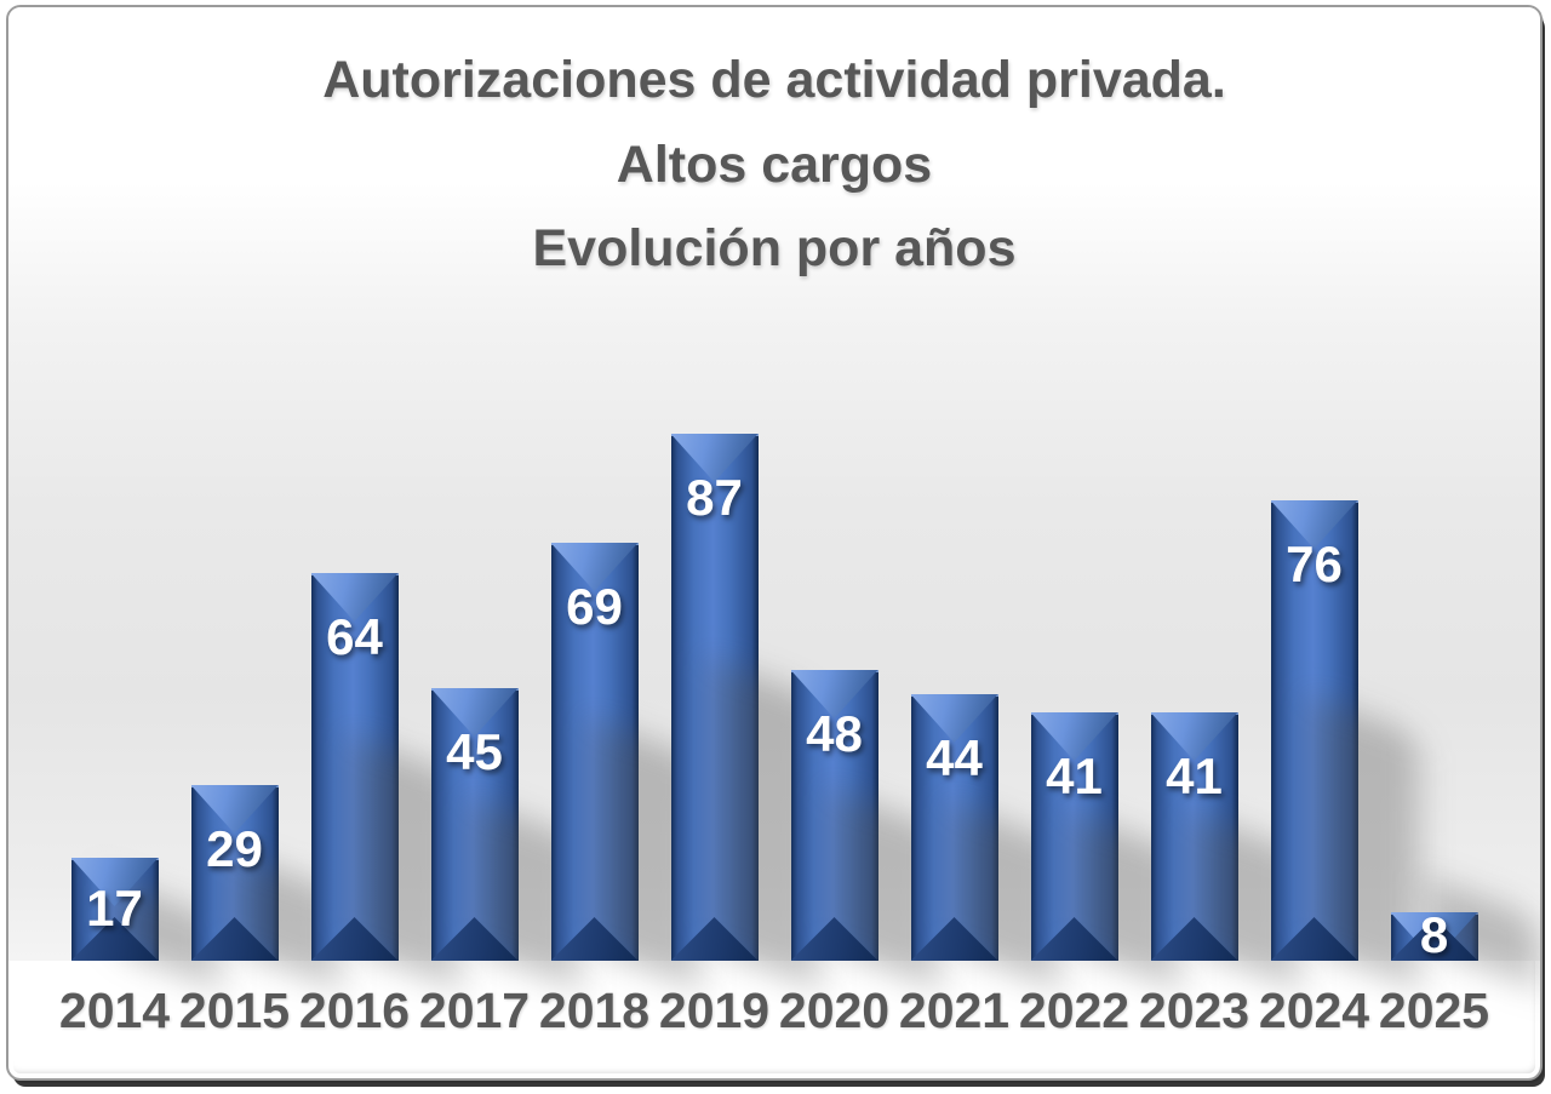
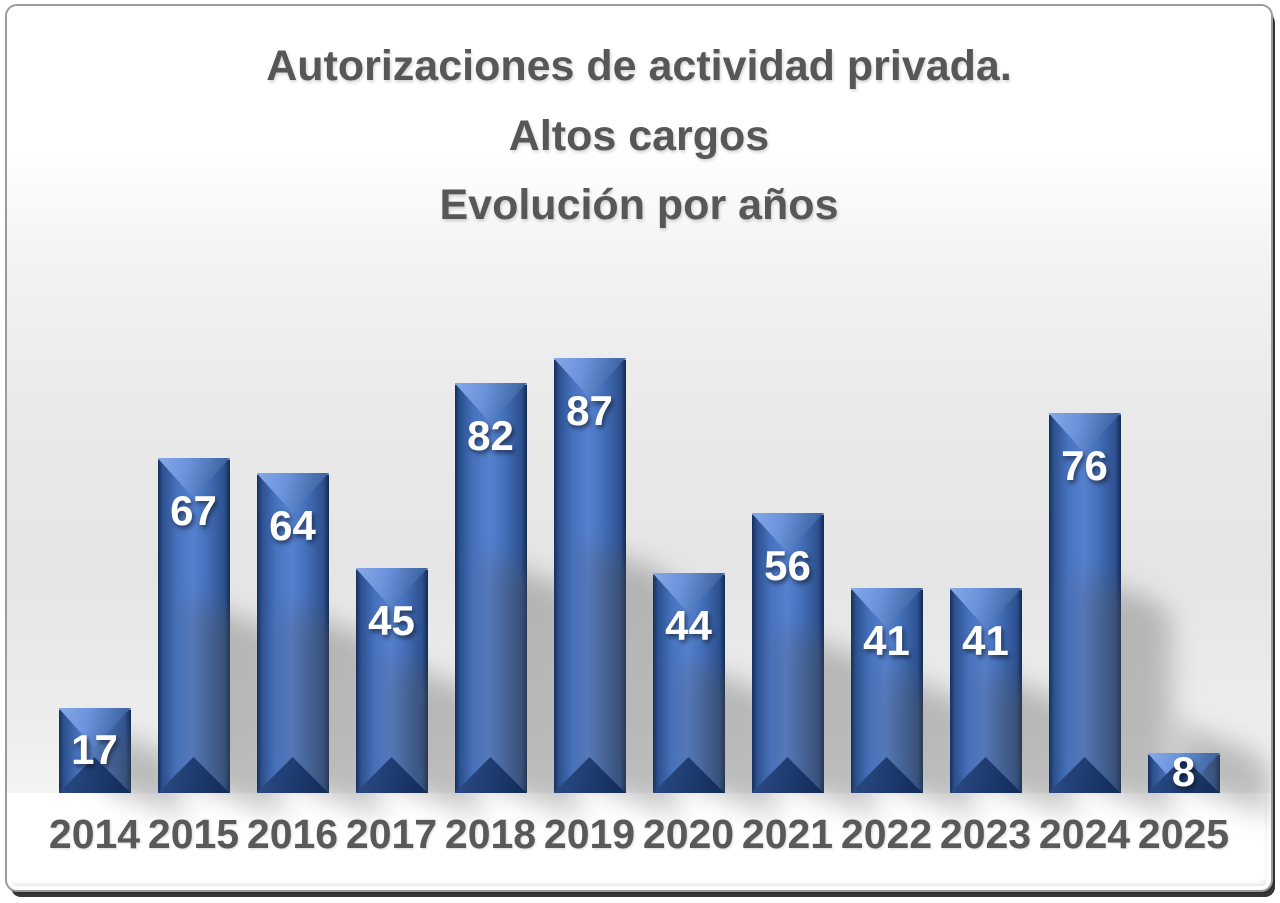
2015: 29 -> 67
2018: 69 -> 82
2020: 48 -> 44
2021: 44 -> 56
